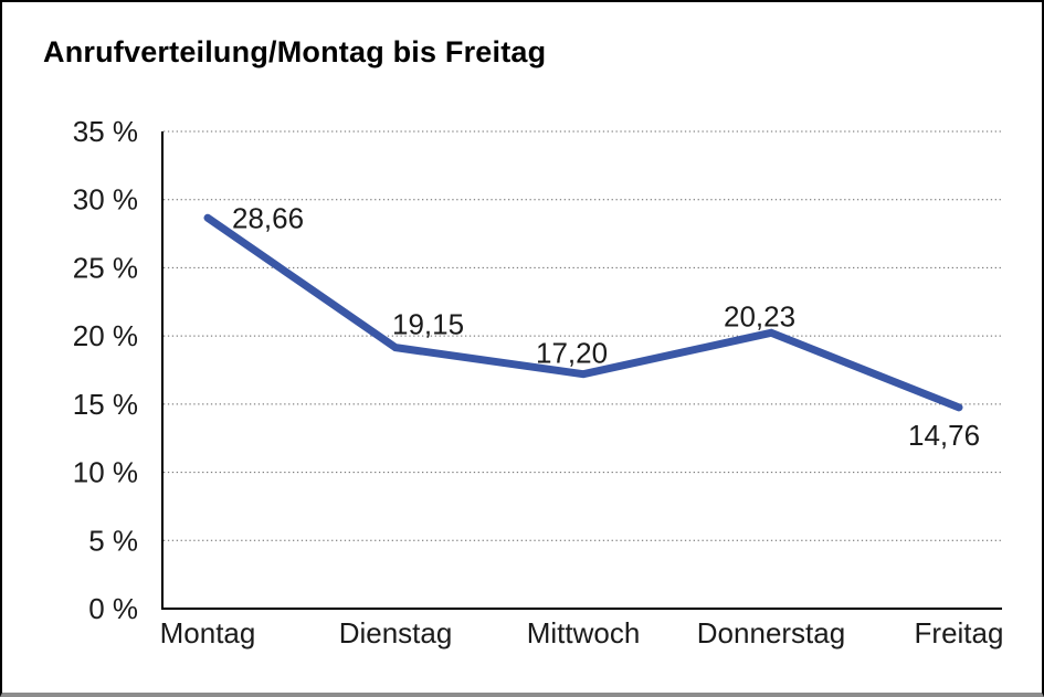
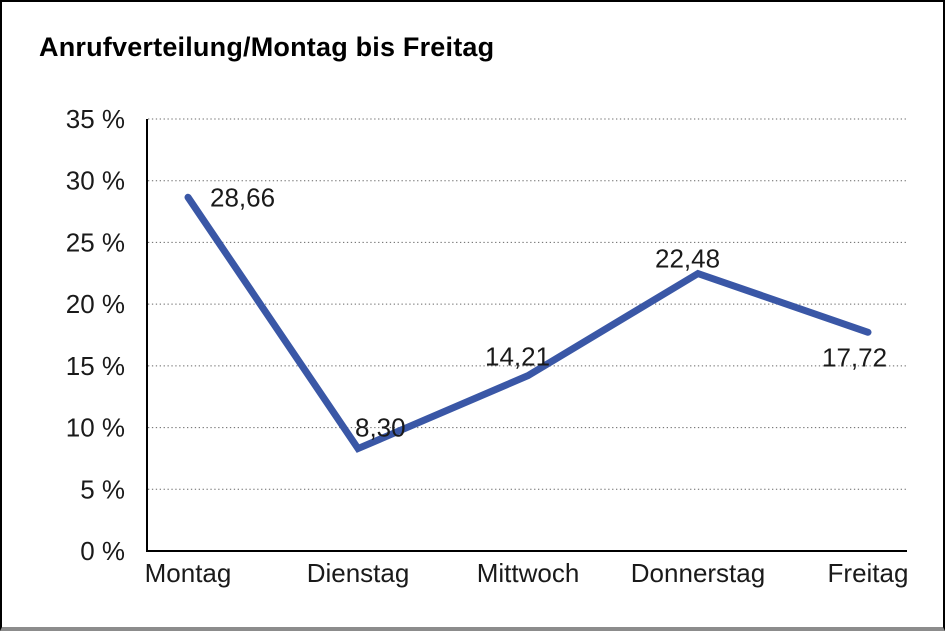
Dienstag: 19,15 -> 8,30
Mittwoch: 17,20 -> 14,21
Donnerstag: 20,23 -> 22,48
Freitag: 14,76 -> 17,72
